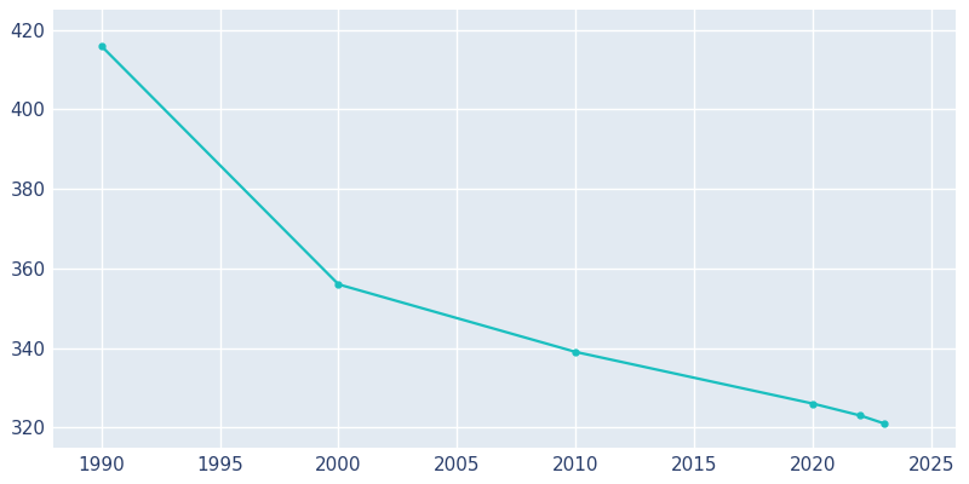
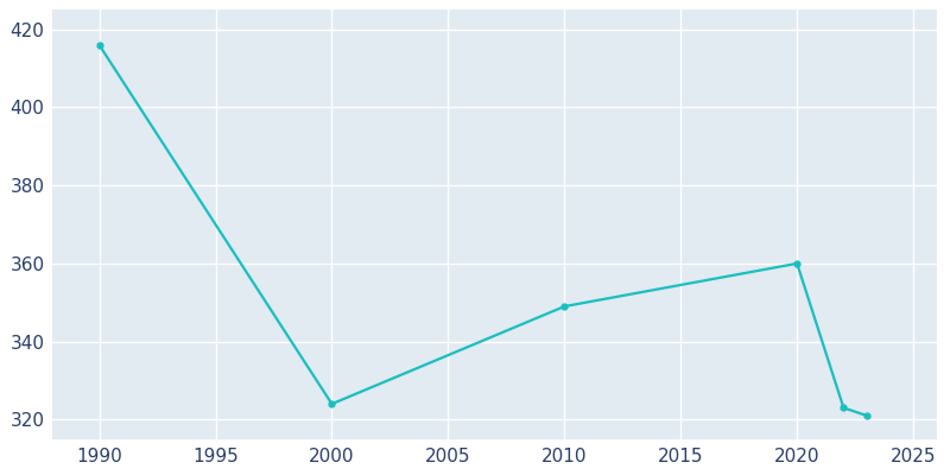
2000: 356 -> 324
2010: 339 -> 349
2020: 326 -> 360
